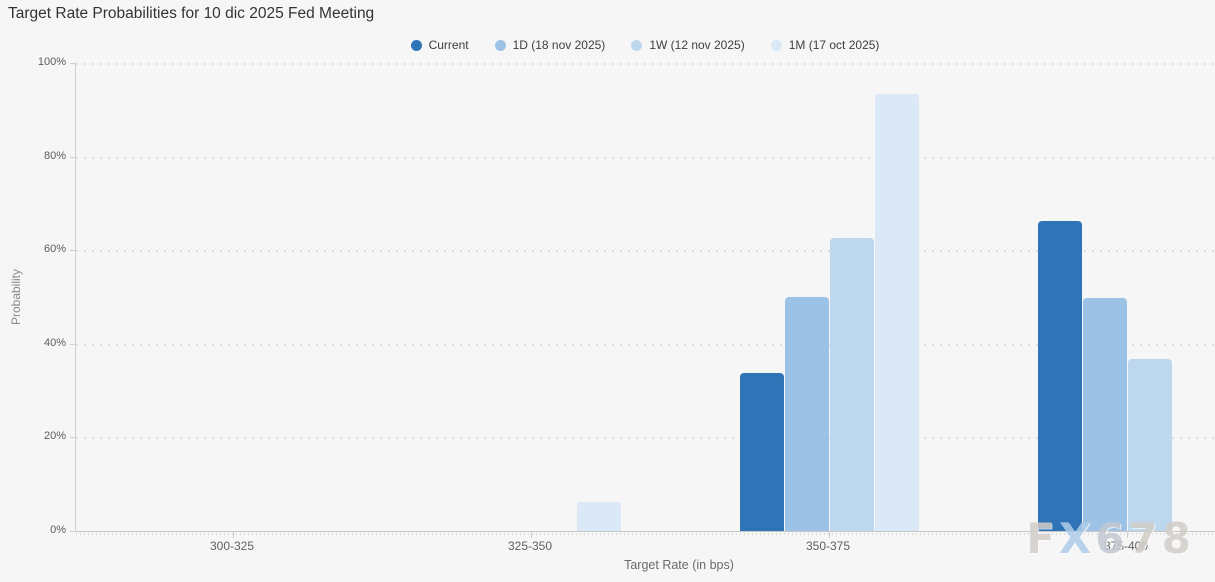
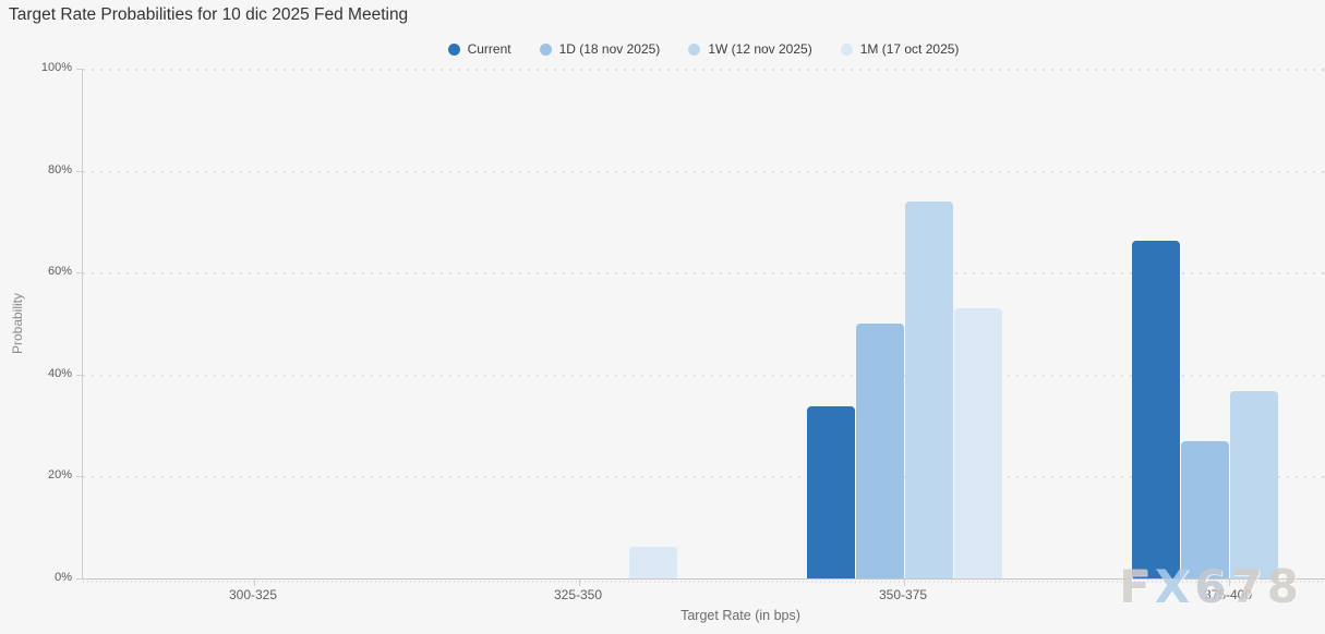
1W (12 nov 2025)/350-375: 62% -> 74%
1M (17 oct 2025)/350-375: 93% -> 53%
1D (18 nov 2025)/375-400: 50% -> 27%
